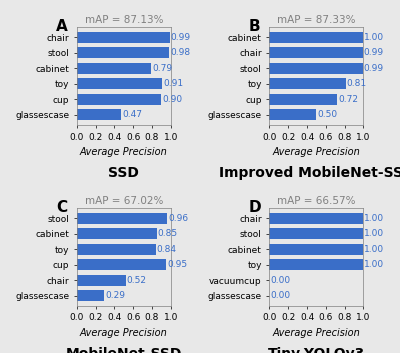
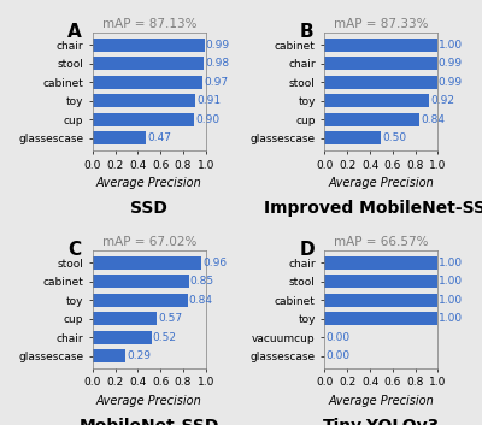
mAP = 87.13%/cabinet: 0.79 -> 0.97
mAP = 87.33%/toy: 0.81 -> 0.92
mAP = 87.33%/cup: 0.72 -> 0.84
mAP = 67.02%/cup: 0.95 -> 0.57
